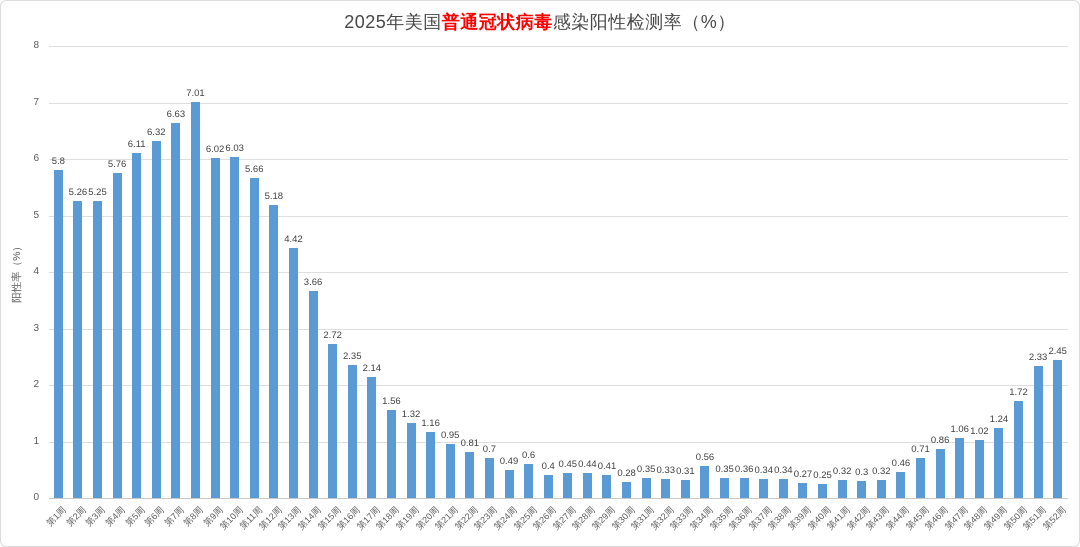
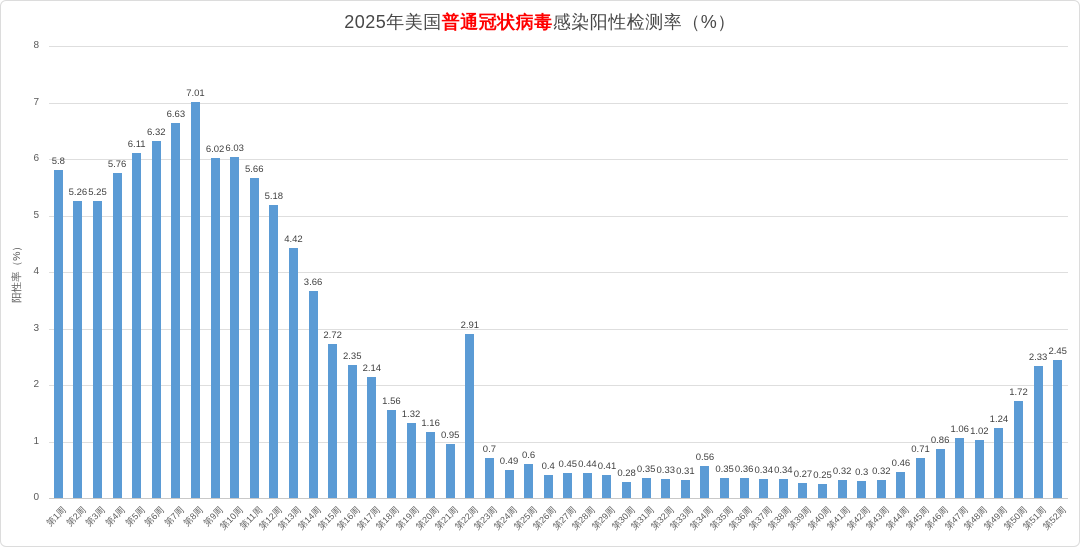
第22周: 0.81 -> 2.91
